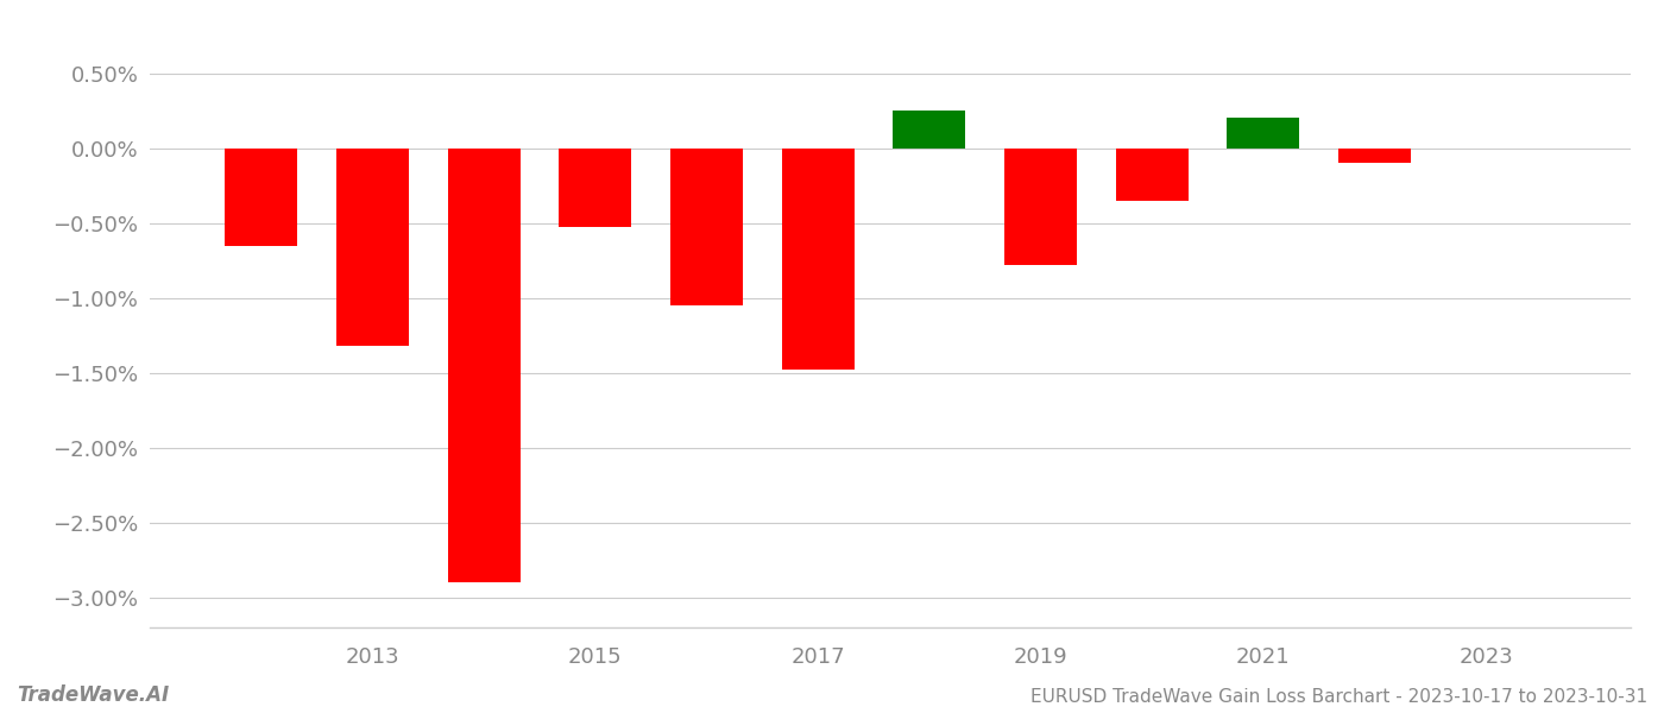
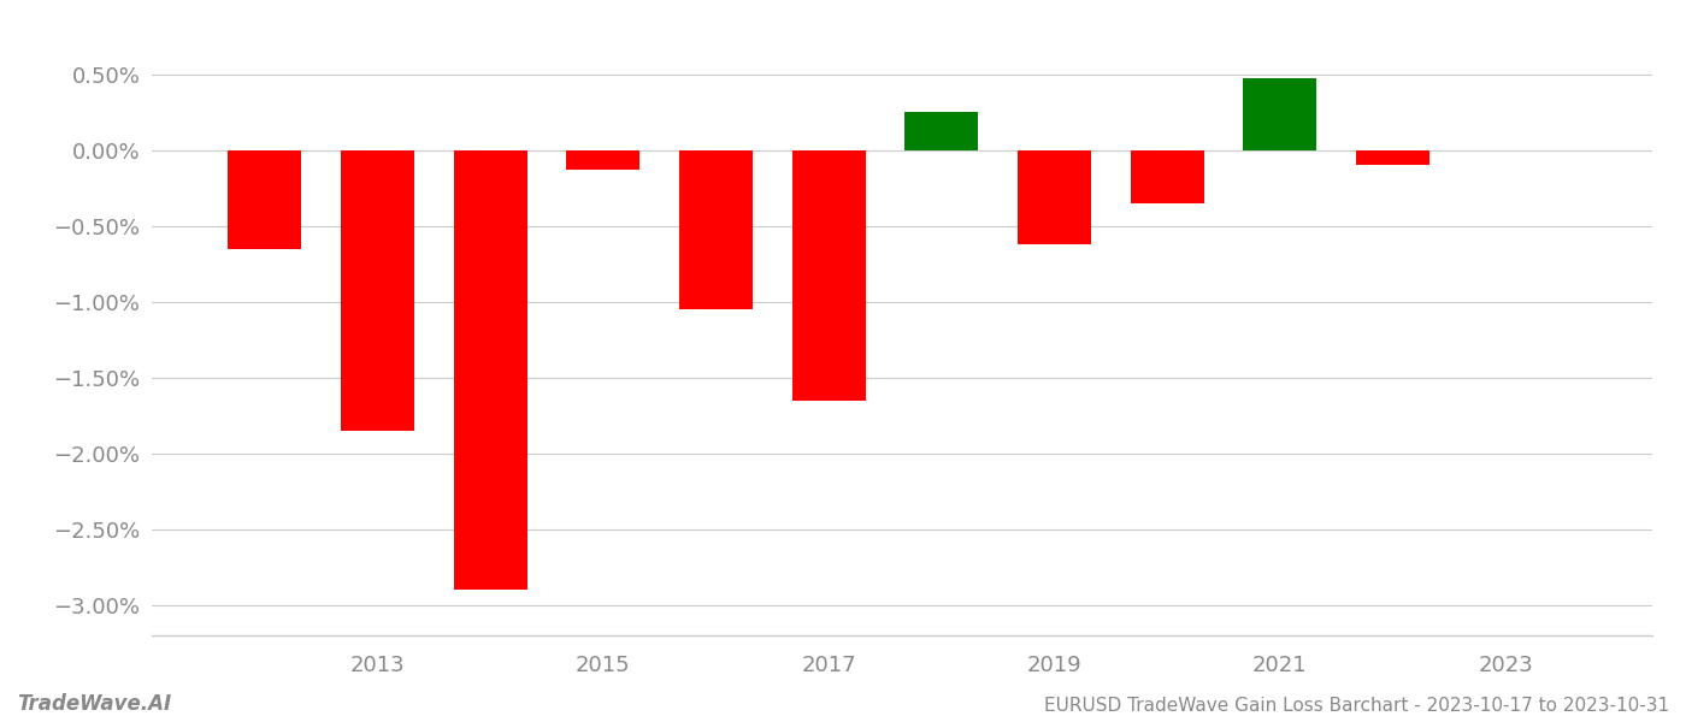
2013: -1.32% -> -1.85%
2015: -0.53% -> -0.13%
2017: -1.48% -> -1.65%
2019: -0.78% -> -0.62%
2021: 0.20% -> 0.47%
